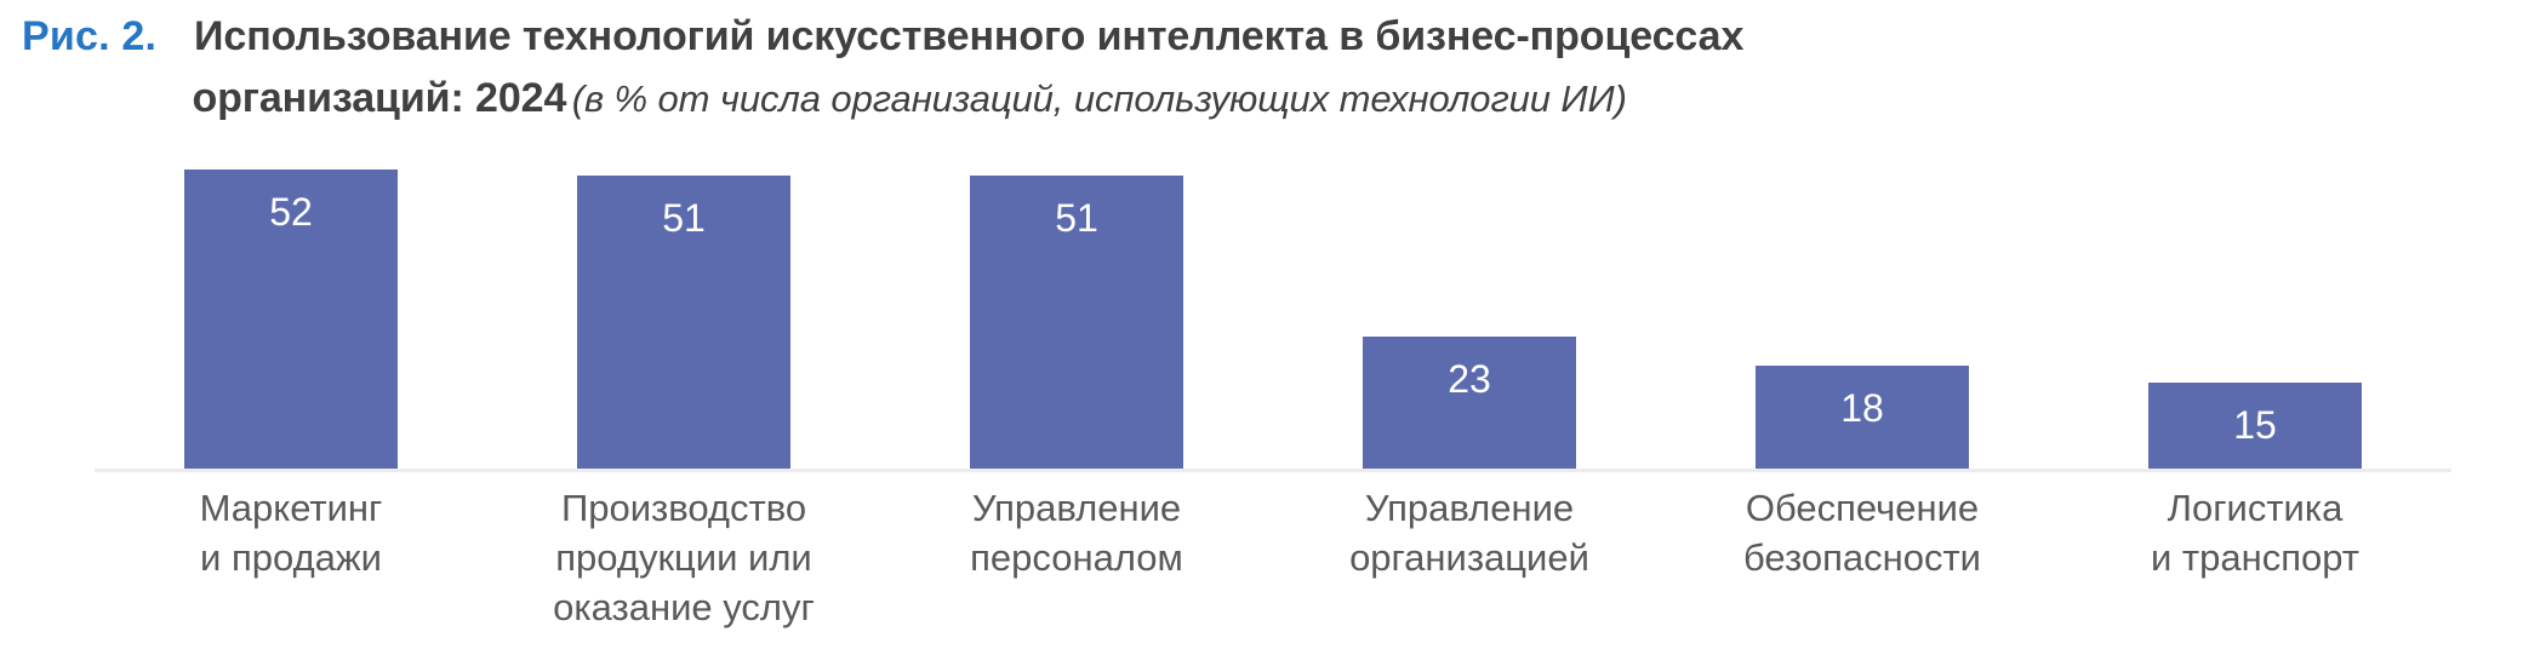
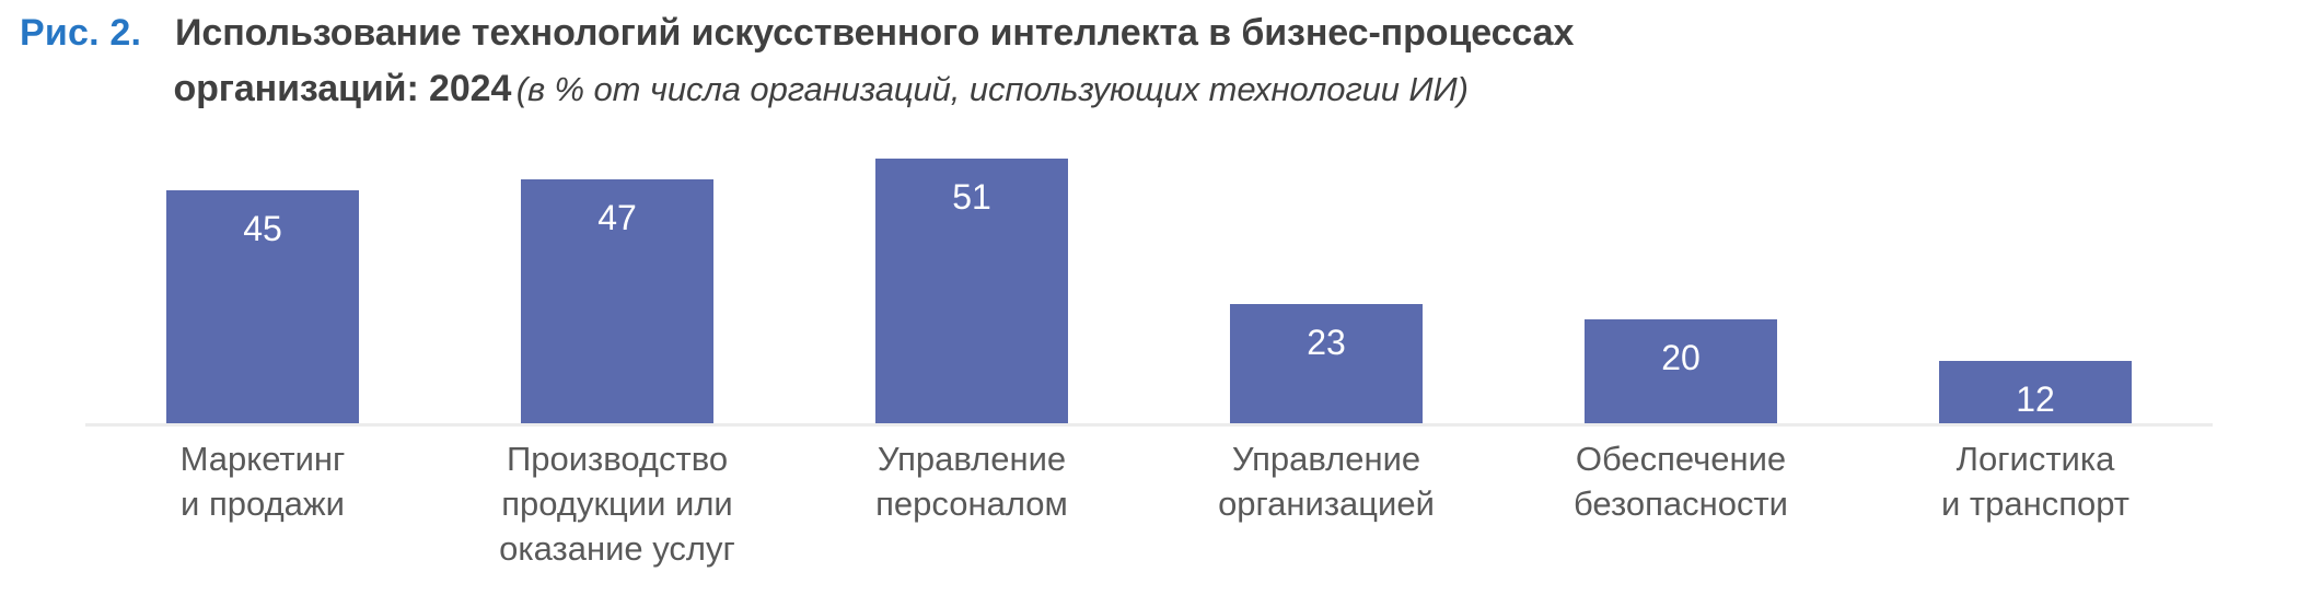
Маркетинг и продажи: 52 -> 45
Производство продукции или оказание услуг: 51 -> 47
Обеспечение безопасности: 18 -> 20
Логистика и транспорт: 15 -> 12
